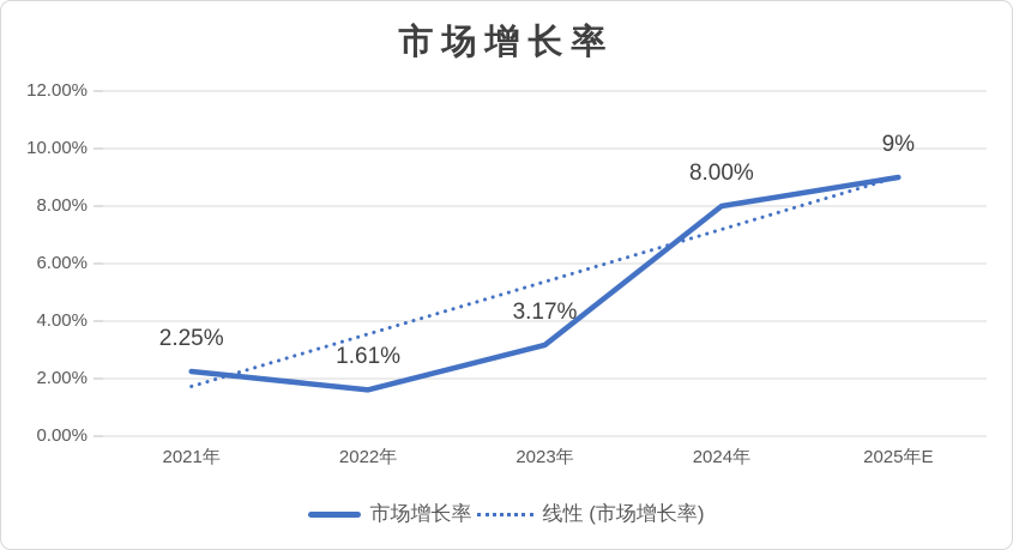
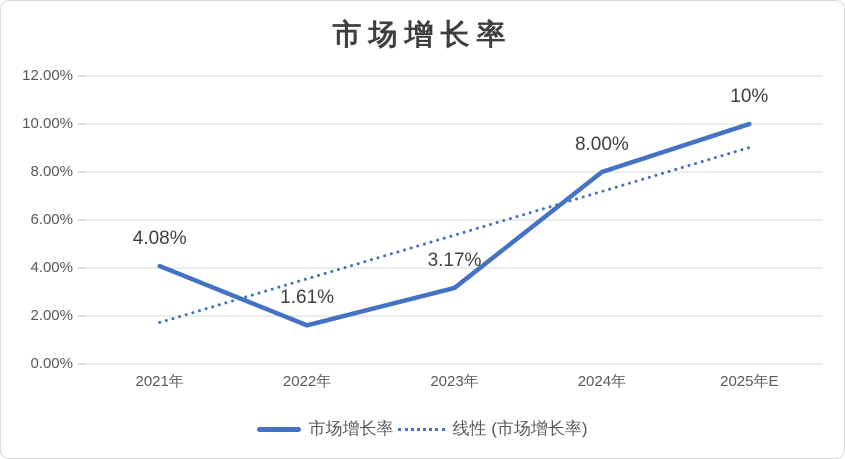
市场增长率/2021年: 2.25% -> 4.08%
市场增长率/2025年E: 9% -> 10%
